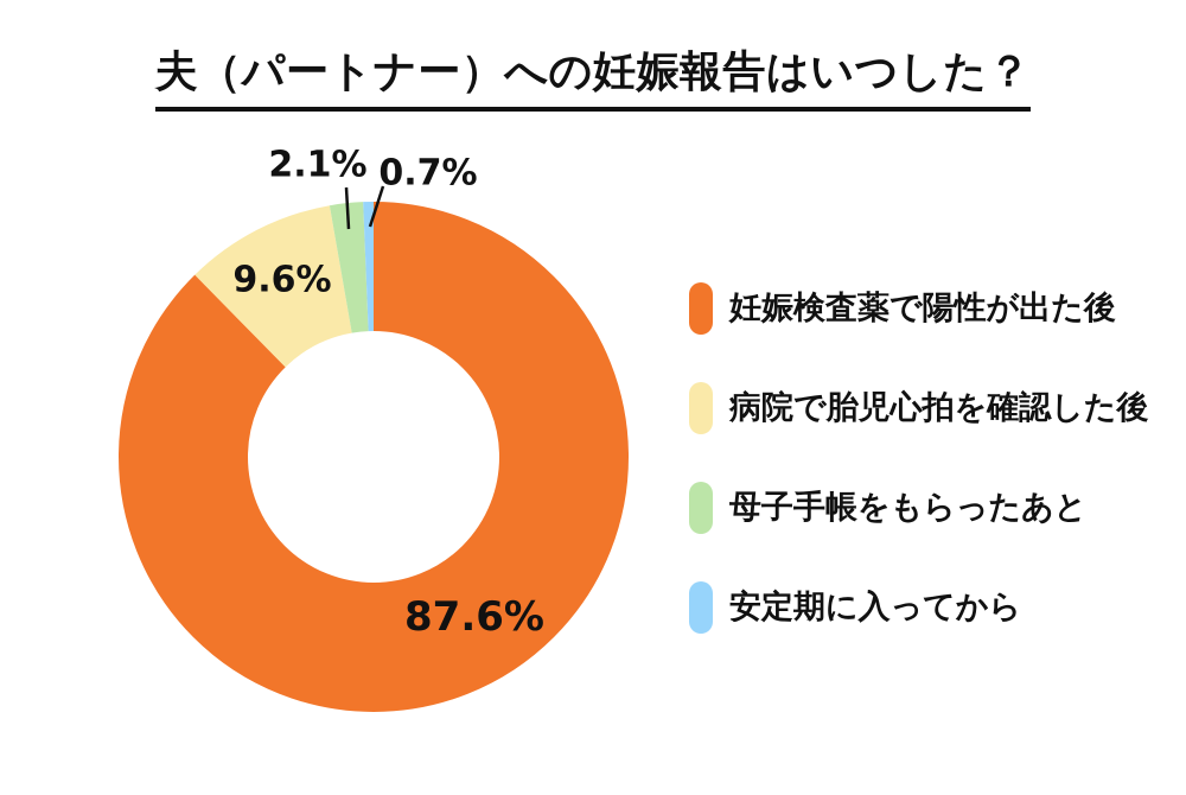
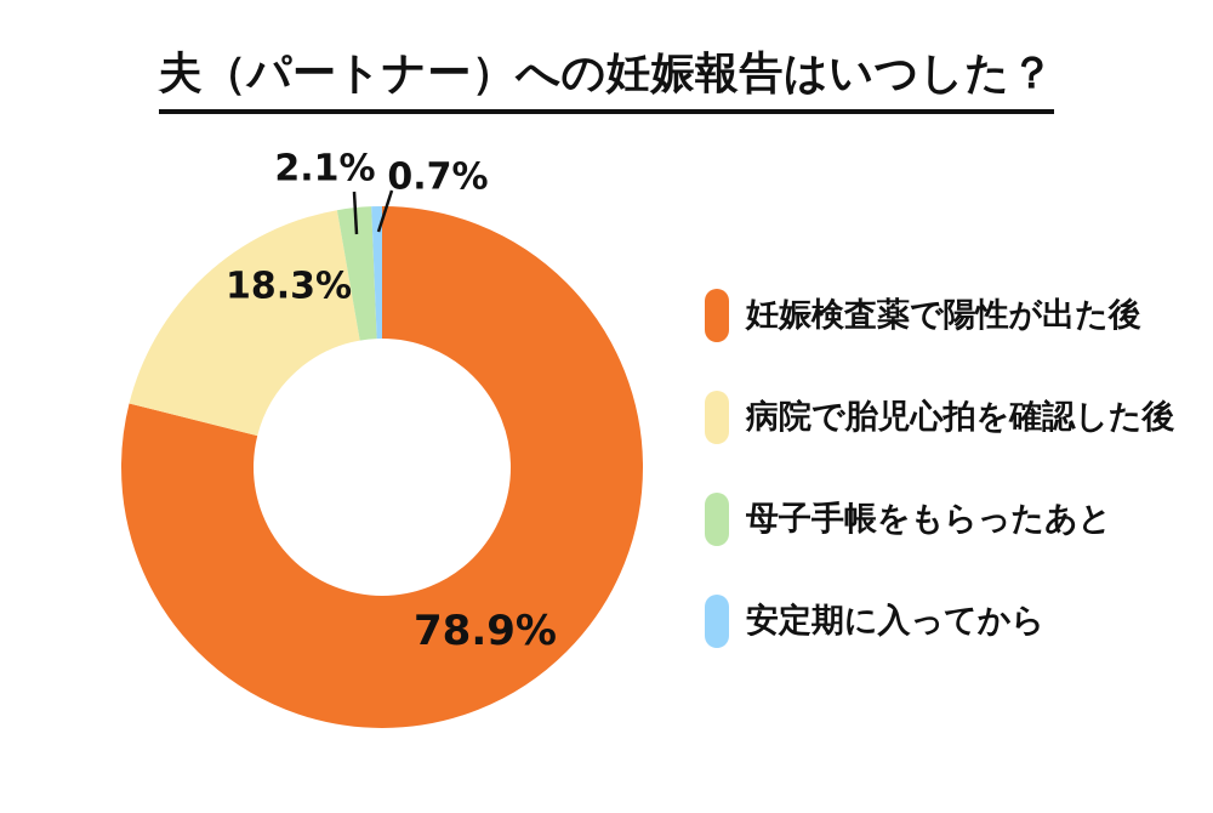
妊娠検査薬で陽性が出た後: 87.6% -> 78.9%
病院で胎児心拍を確認した後: 9.6% -> 18.3%
